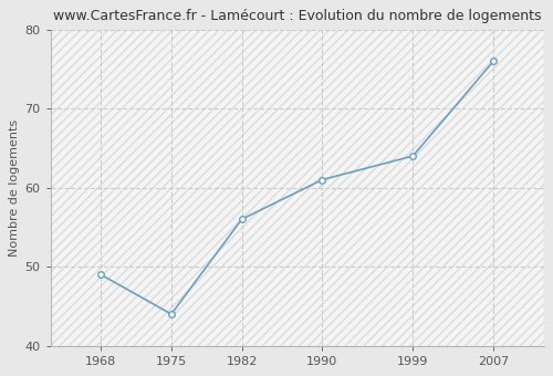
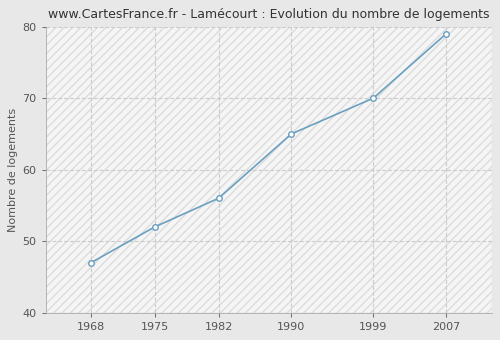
1968: 49 -> 47
1975: 44 -> 52
1990: 61 -> 65
1999: 64 -> 70
2007: 76 -> 79
